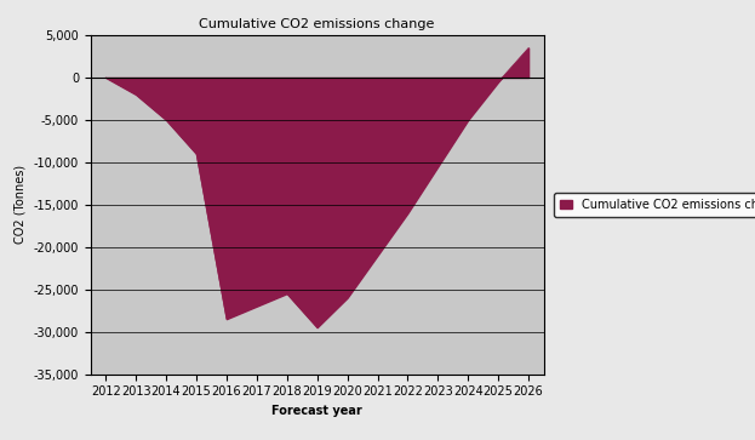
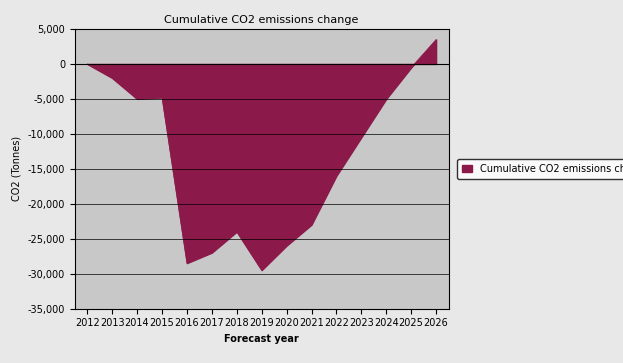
2015: -9,000 -> -4,800
2018: -25,500 -> -24,000
2021: -21,000 -> -23,000
